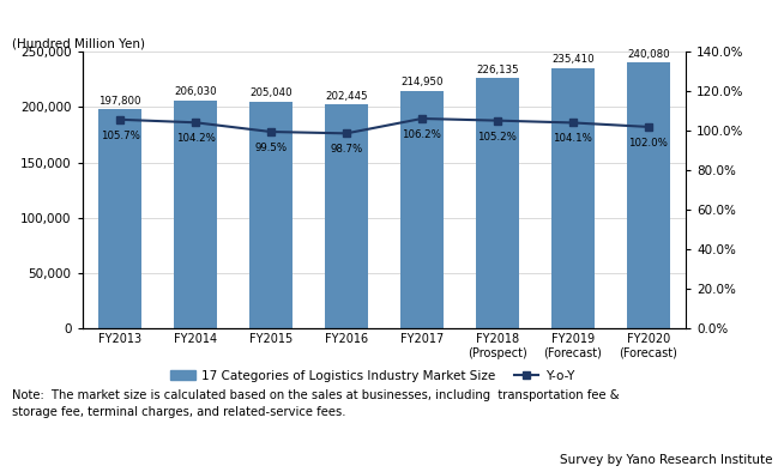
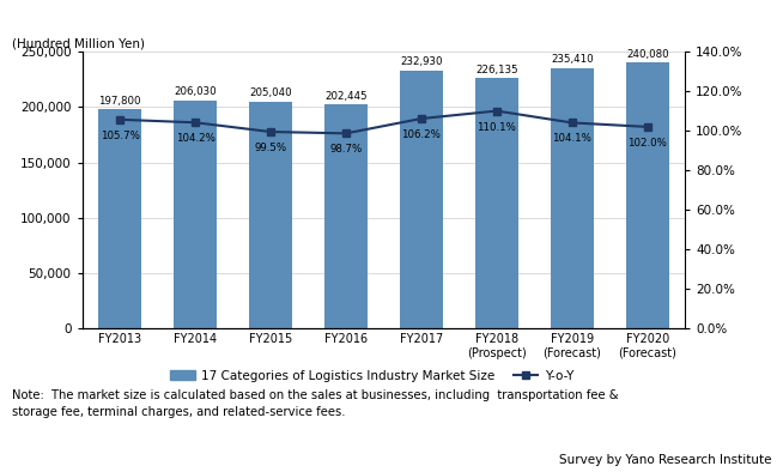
17 Categories of Logistics Industry Market Size/FY2017: 214,950 -> 232,930
Y-o-Y/FY2018 (Prospect): 105.2% -> 110.1%
